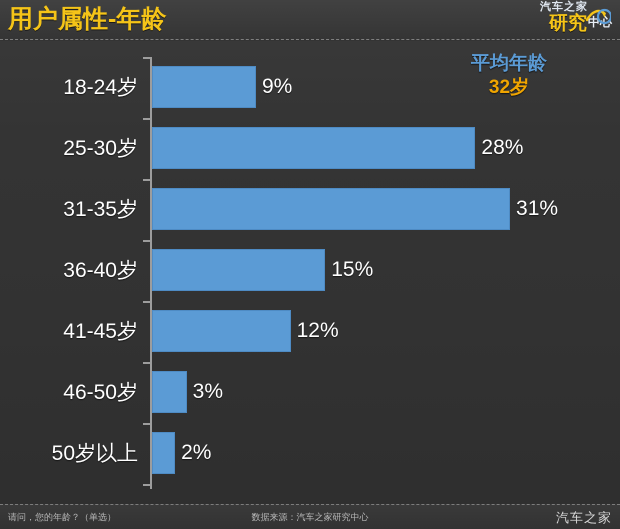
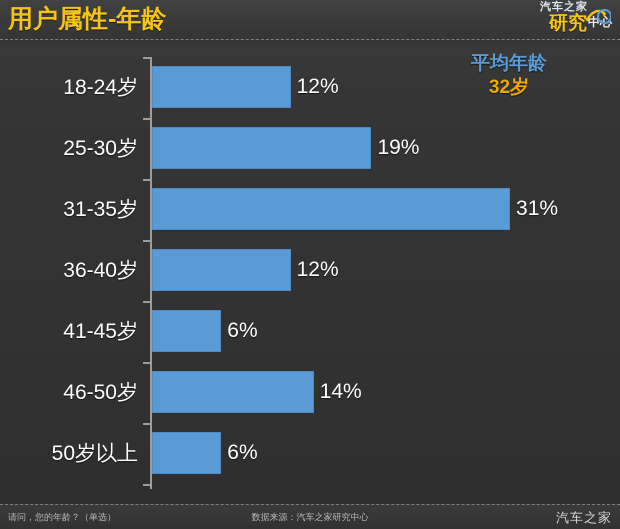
18-24岁: 9% -> 12%
25-30岁: 28% -> 19%
36-40岁: 15% -> 12%
41-45岁: 12% -> 6%
46-50岁: 3% -> 14%
50岁以上: 2% -> 6%
